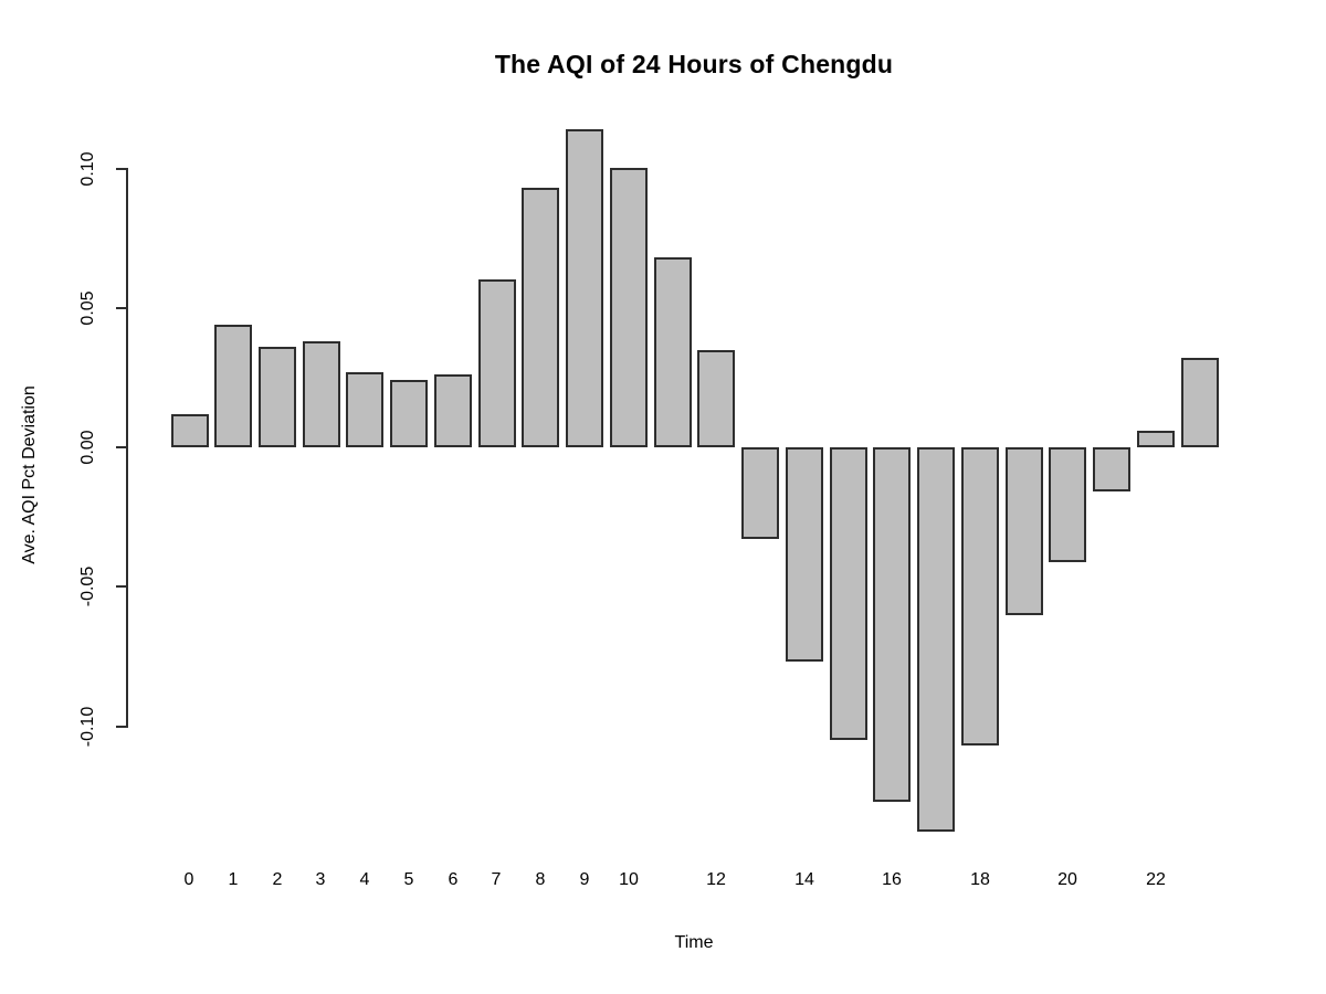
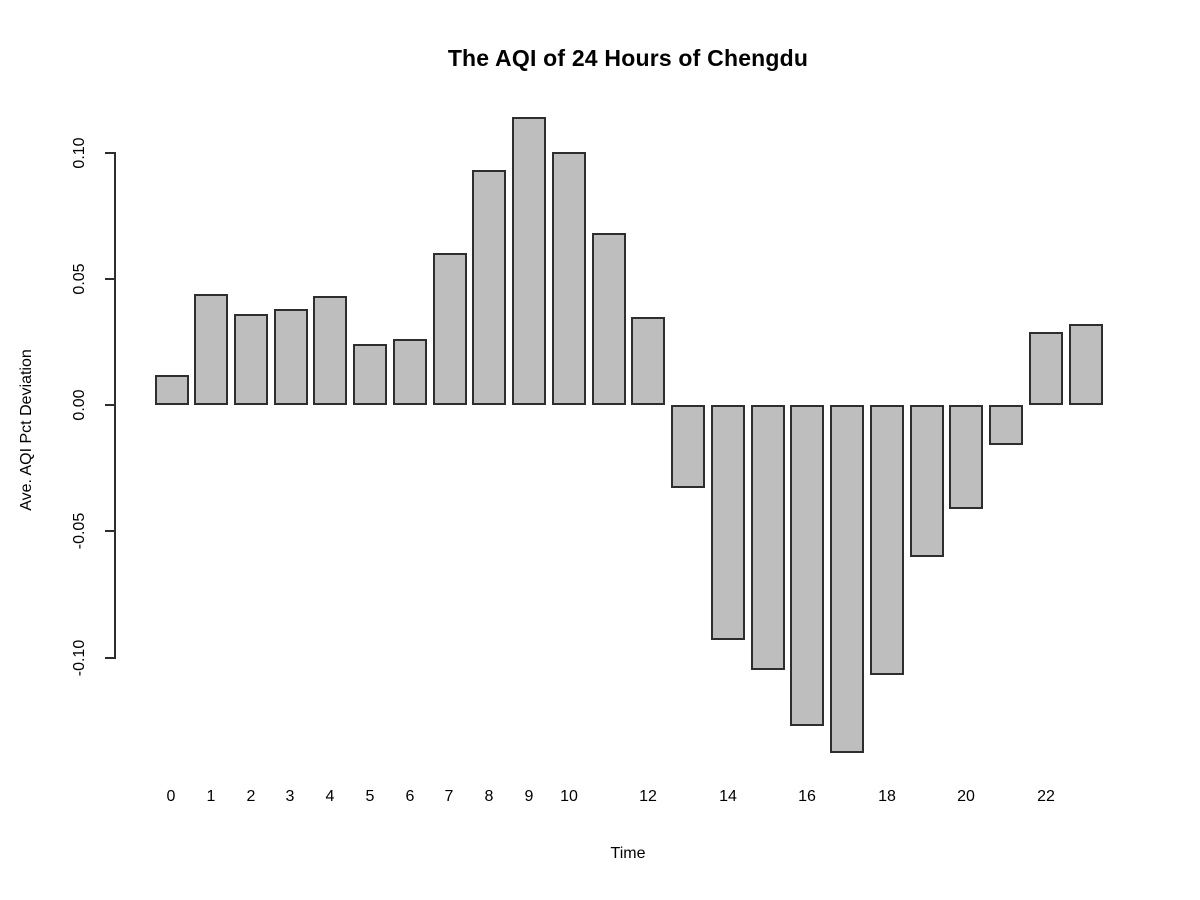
4: 0.027 -> 0.043
14: -0.077 -> -0.093
22: 0.006 -> 0.029
